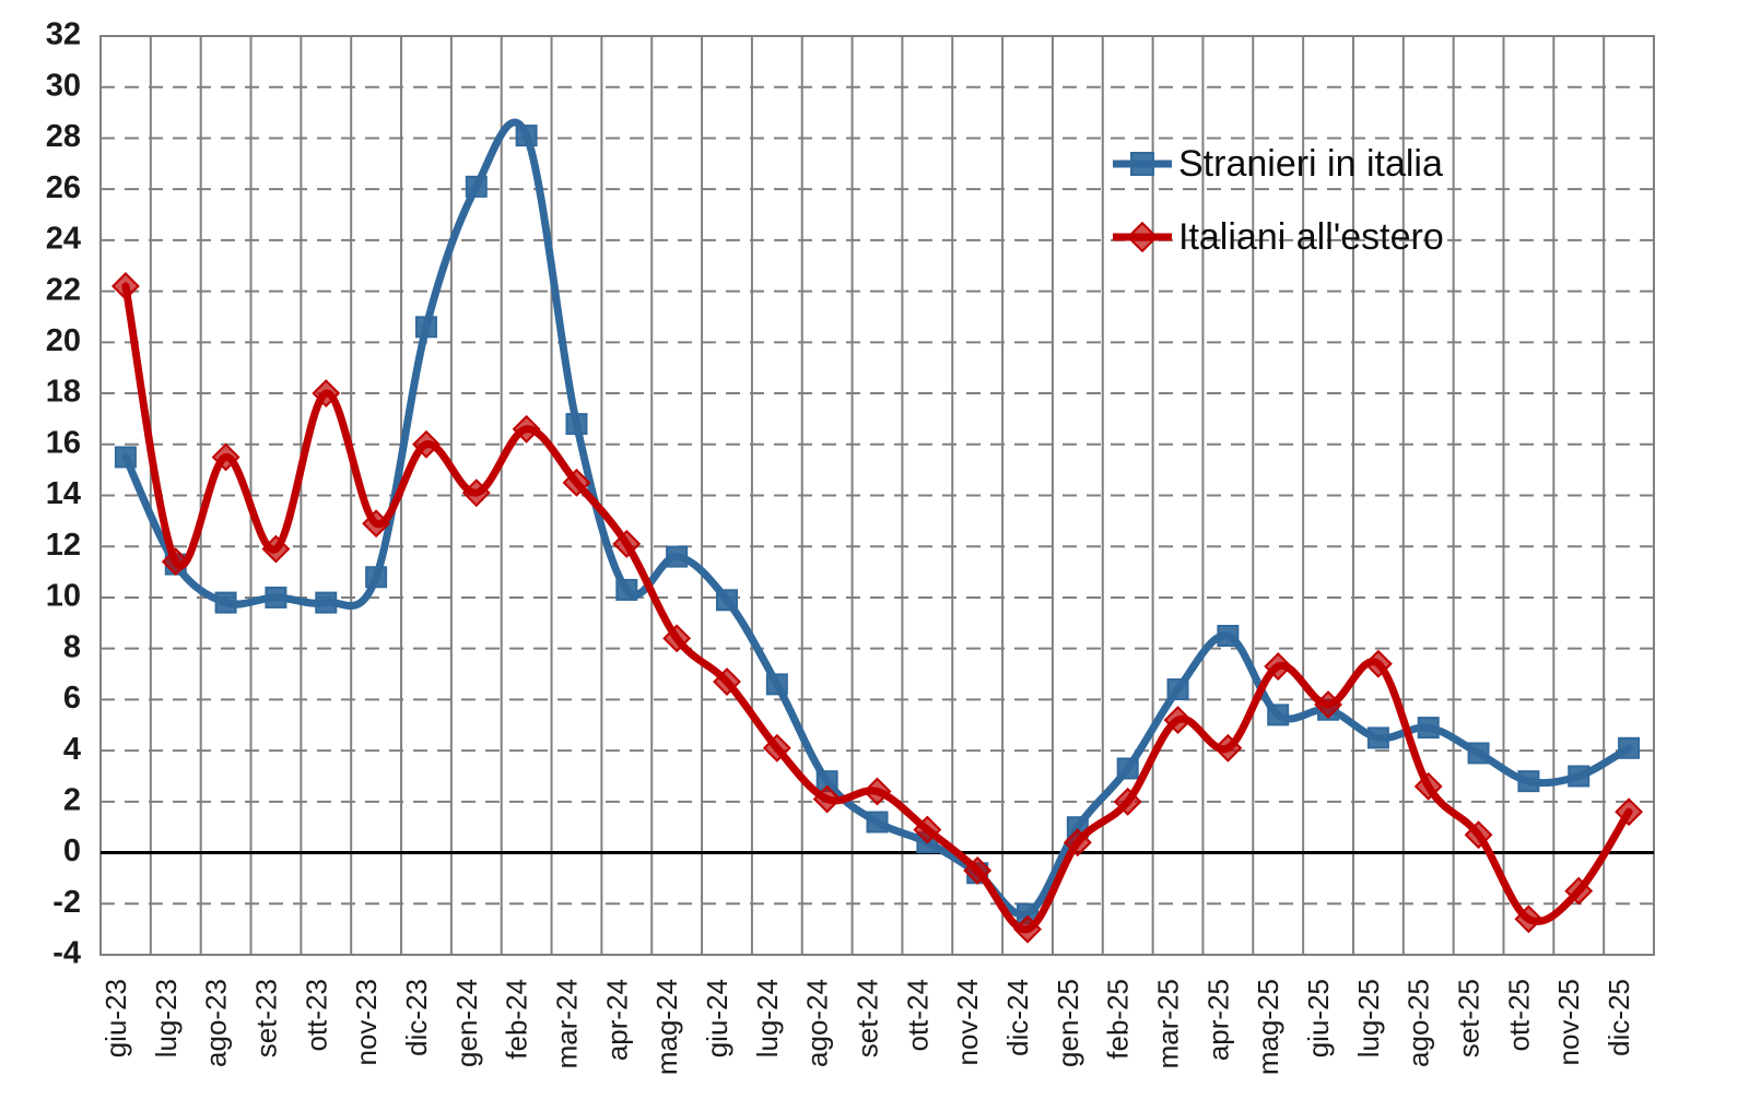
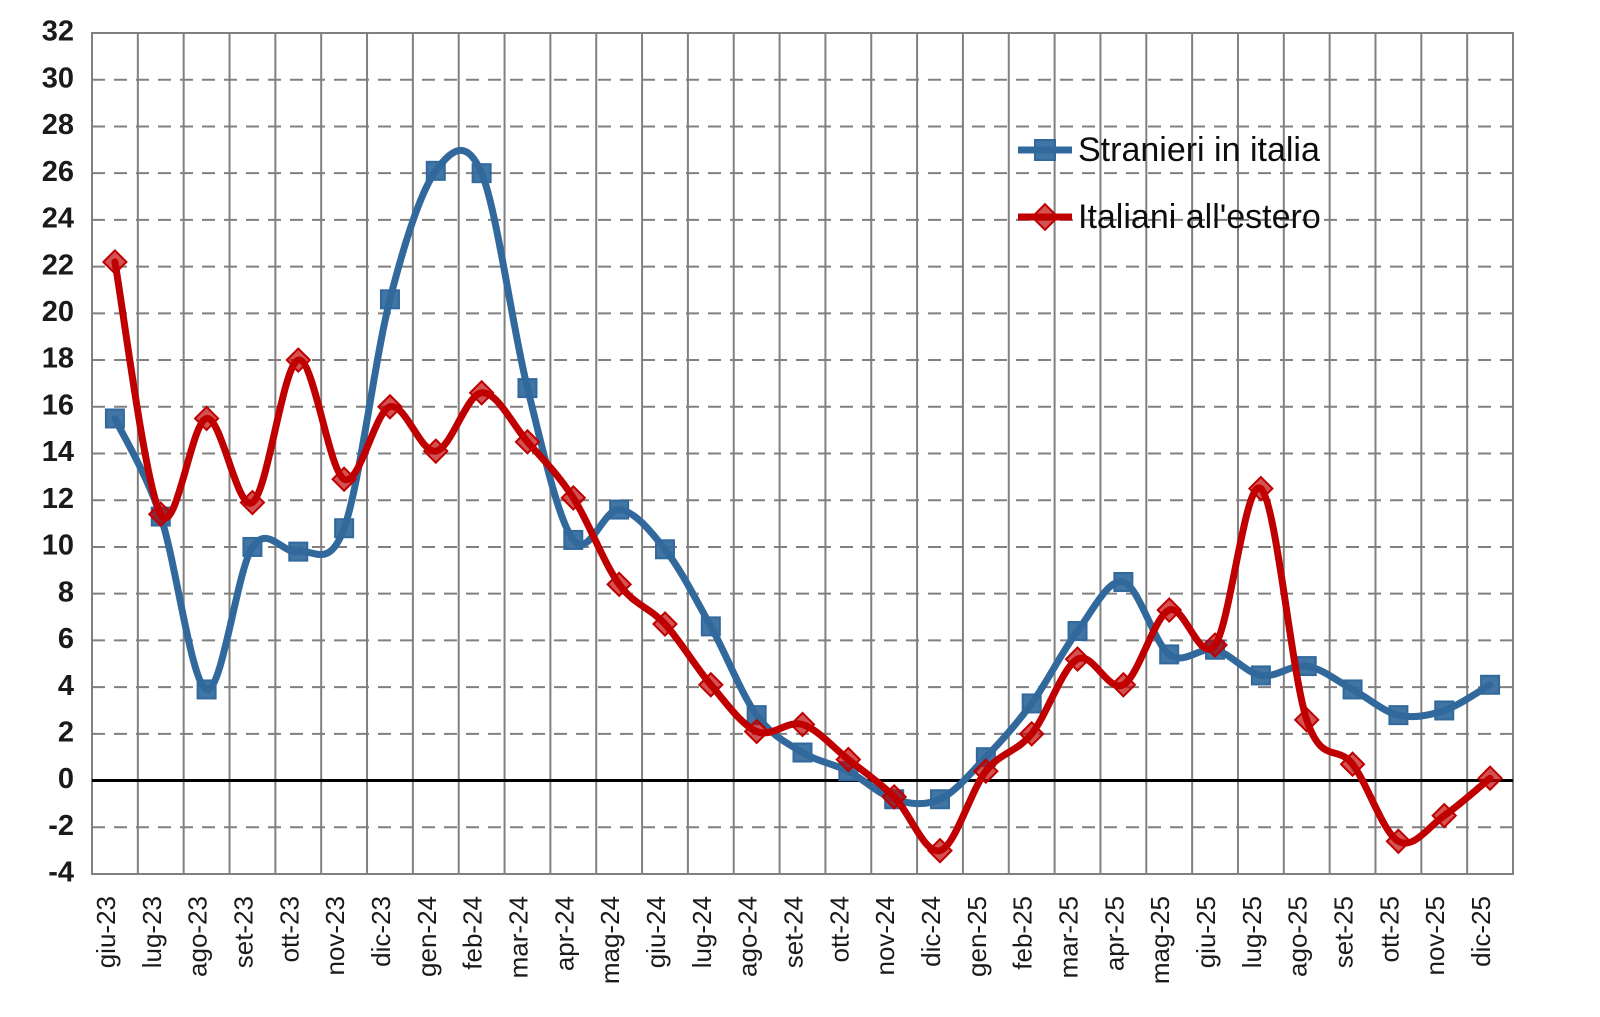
Stranieri in italia/ago-23: 9.8 -> 3.9
Stranieri in italia/feb-24: 28.1 -> 26.0
Stranieri in italia/dic-24: -2.4 -> -0.8
Italiani all'estero/lug-25: 7.4 -> 12.5
Italiani all'estero/dic-25: 1.6 -> 0.1
